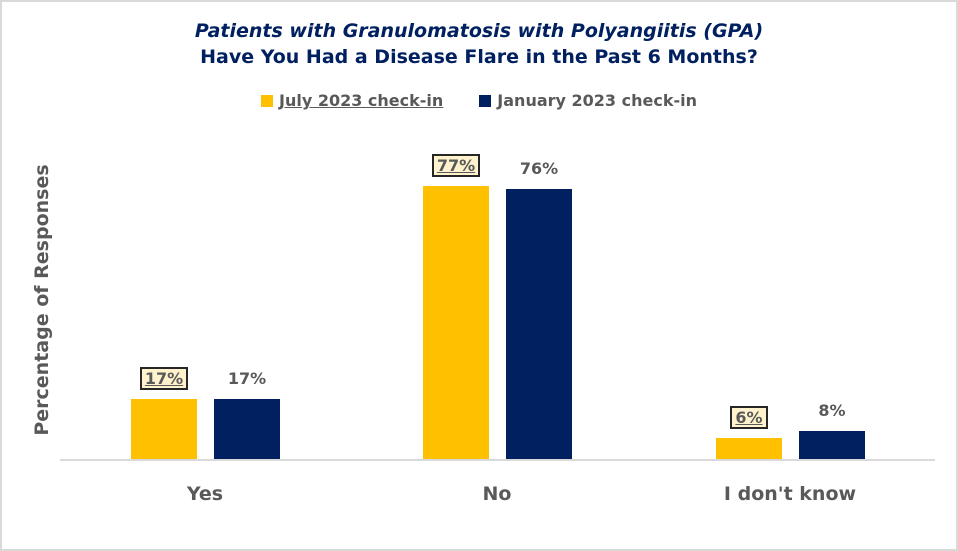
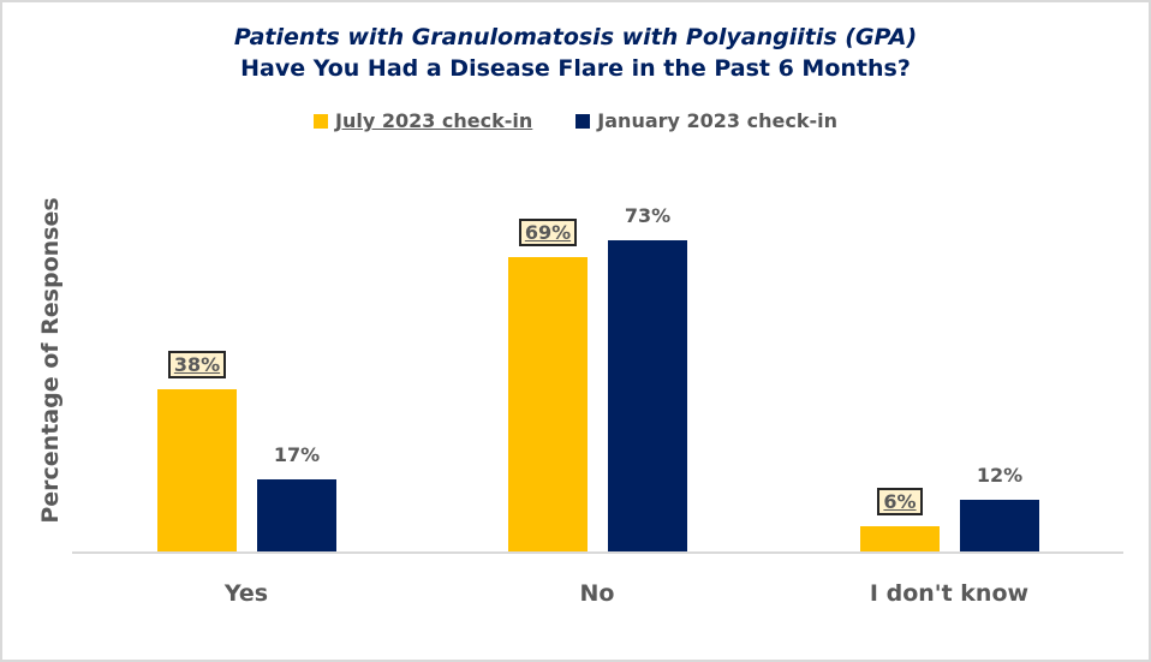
July 2023 check-in/Yes: 17% -> 38%
July 2023 check-in/No: 77% -> 69%
January 2023 check-in/No: 76% -> 73%
January 2023 check-in/I don't know: 8% -> 12%
